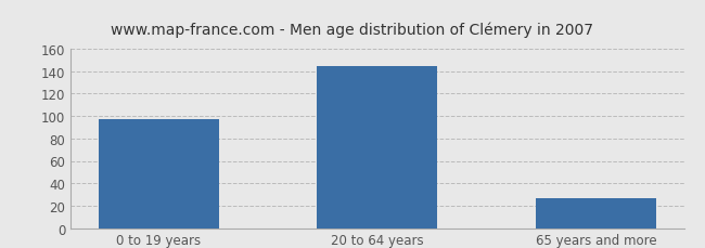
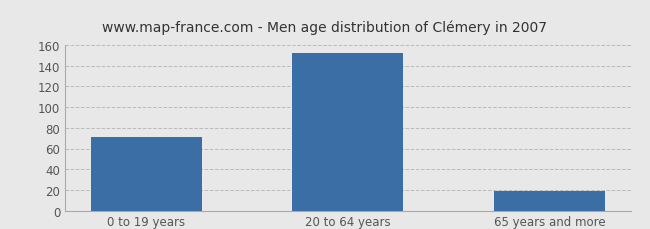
0 to 19 years: 97 -> 71
20 to 64 years: 145 -> 152
65 years and more: 27 -> 19
